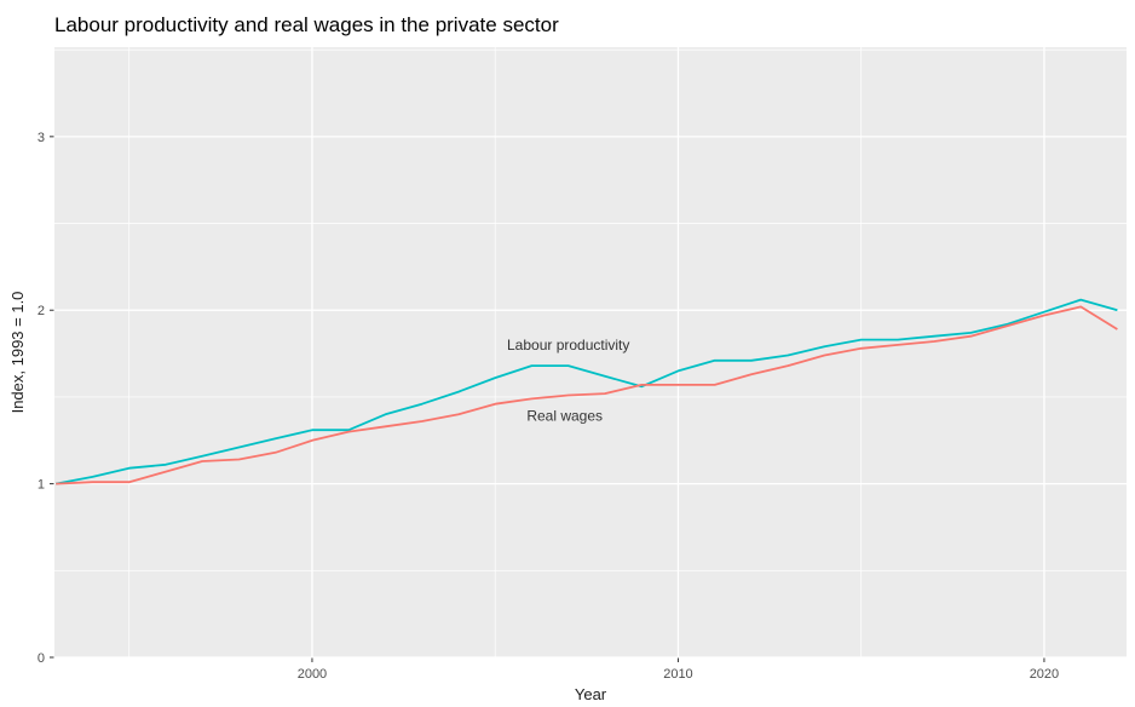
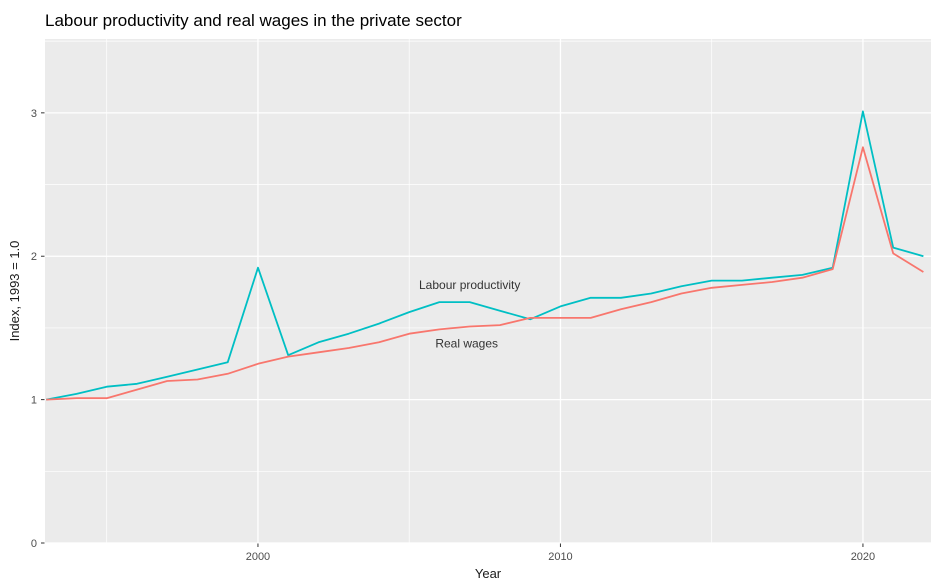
Labour productivity/2000: 1.31 -> 1.92
Labour productivity/2020: 1.99 -> 3.01
Real wages/2020: 1.97 -> 2.76
